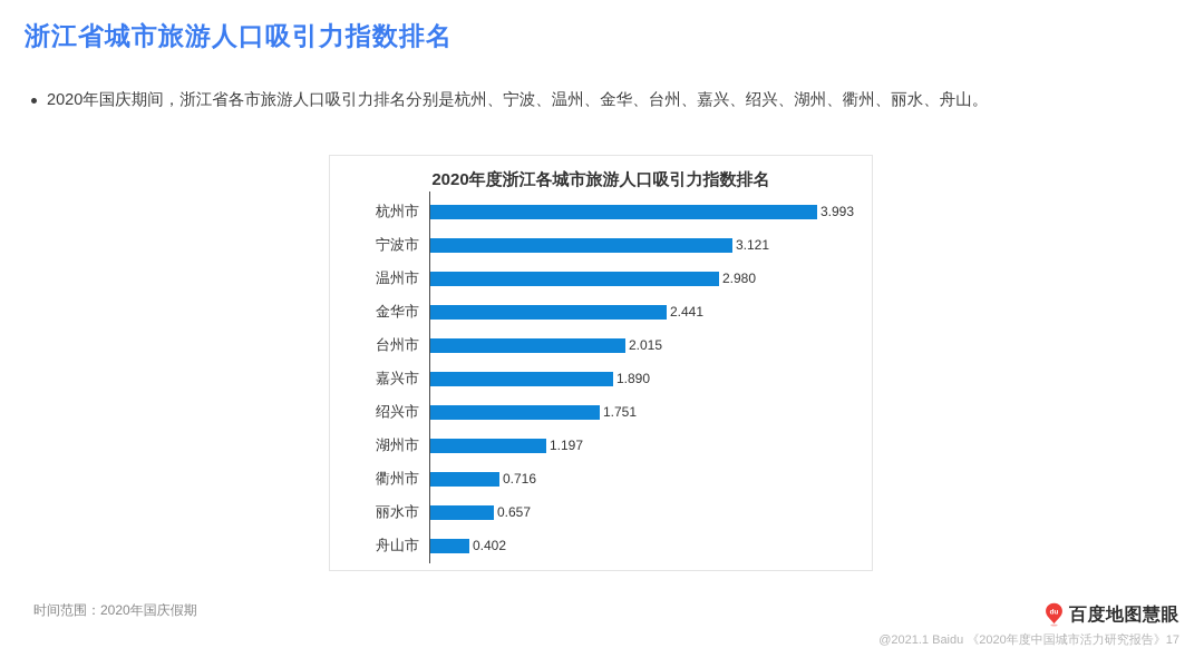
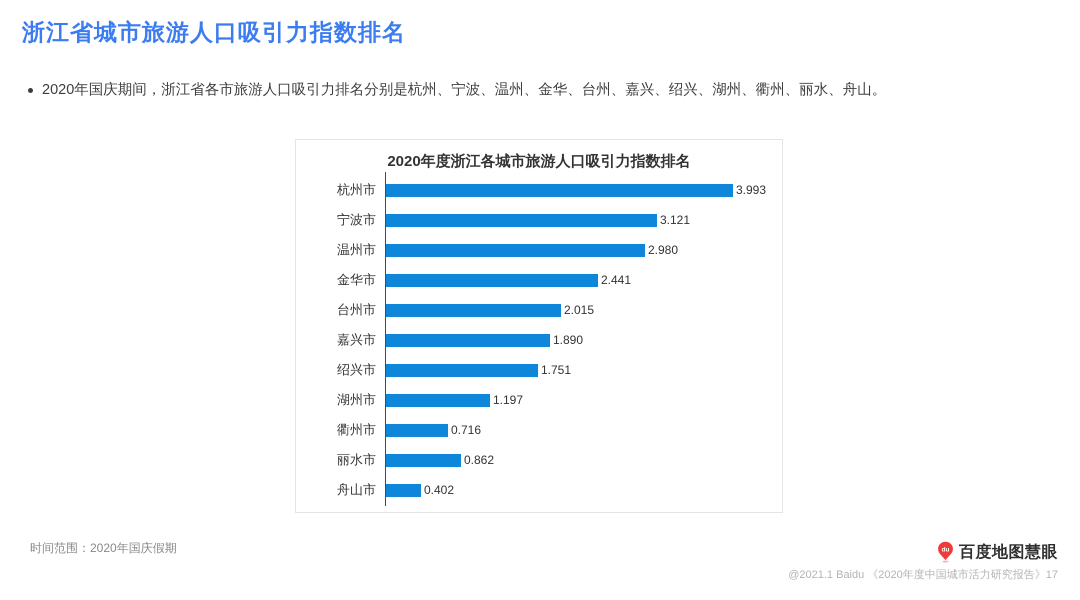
丽水市: 0.657 -> 0.862
